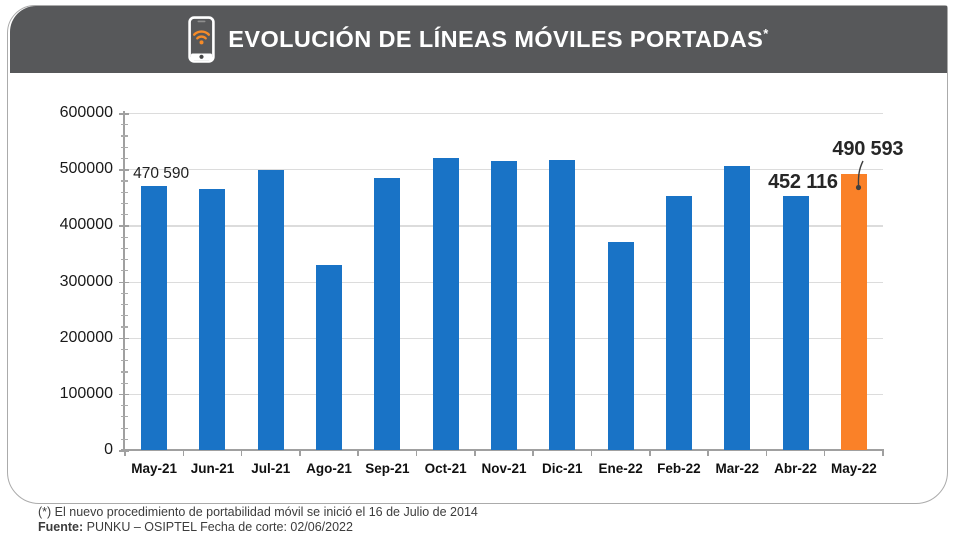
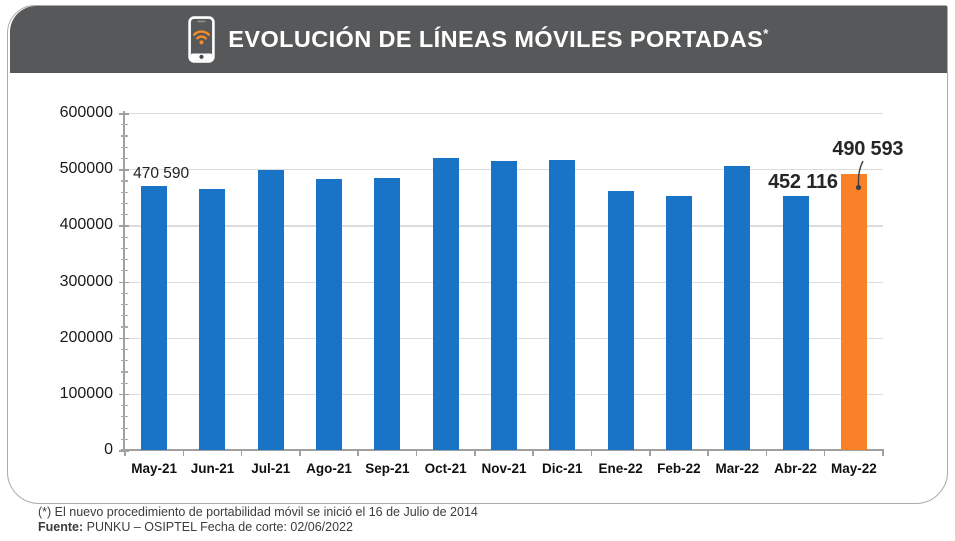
Ago-21: 330000 -> 480000
Ene-22: 370000 -> 460000
